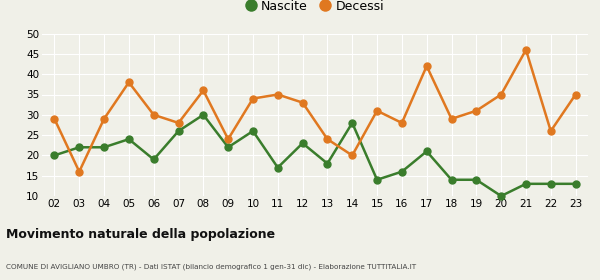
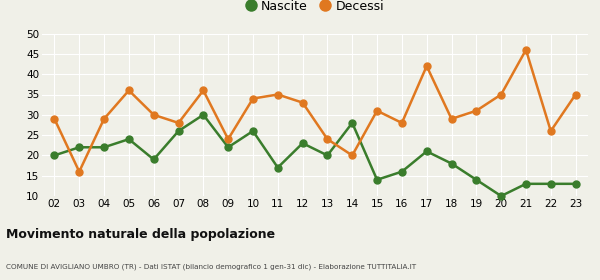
Decessi/05: 38 -> 36
Nascite/13: 18 -> 20
Nascite/18: 14 -> 18
